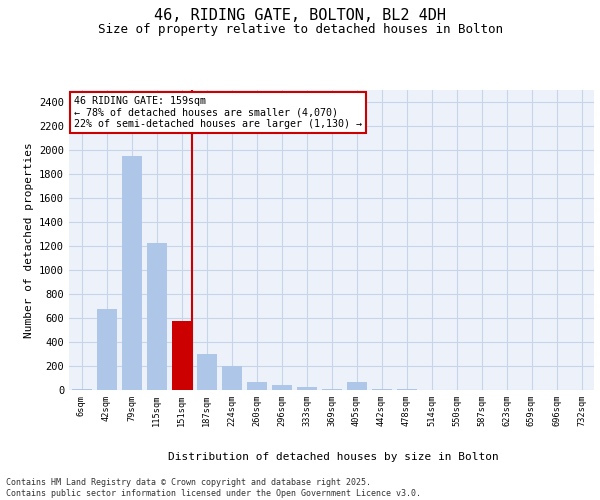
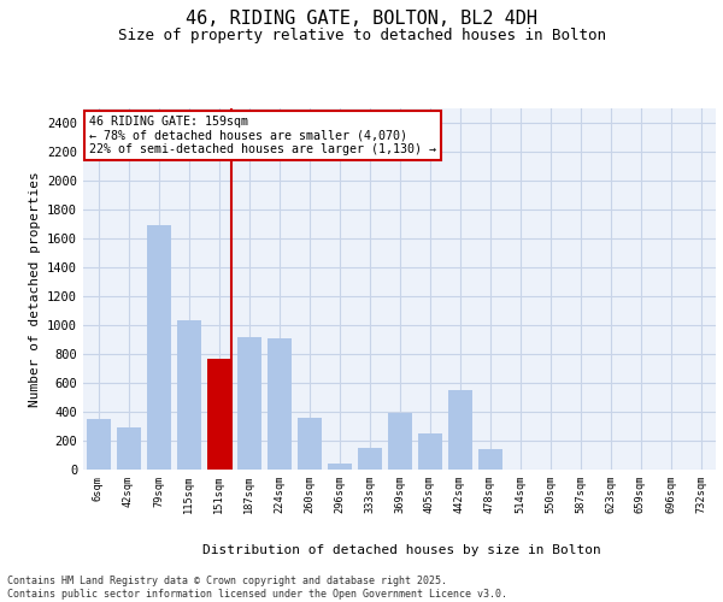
6sqm: 0 -> 350
42sqm: 680 -> 290
79sqm: 1950 -> 1690
115sqm: 1220 -> 1030
151sqm: 580 -> 770
187sqm: 300 -> 920
224sqm: 200 -> 910
260sqm: 70 -> 360
333sqm: 20 -> 150
369sqm: 10 -> 390
405sqm: 60 -> 250
442sqm: 10 -> 550
478sqm: 0 -> 140
